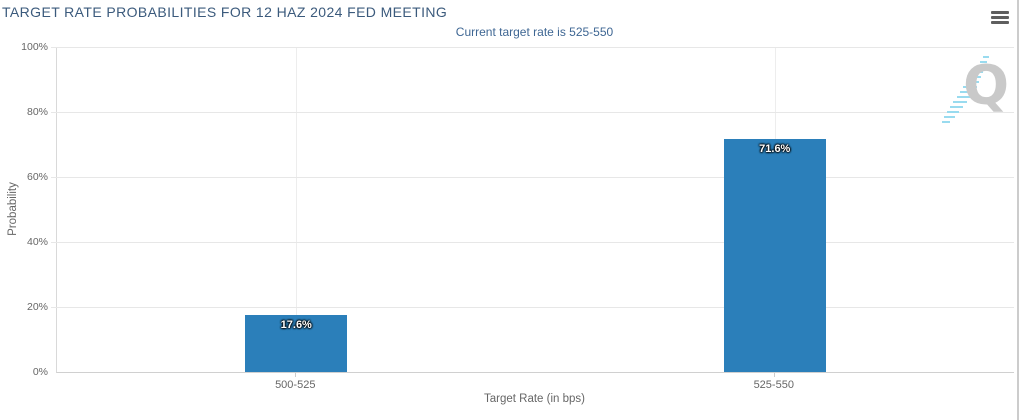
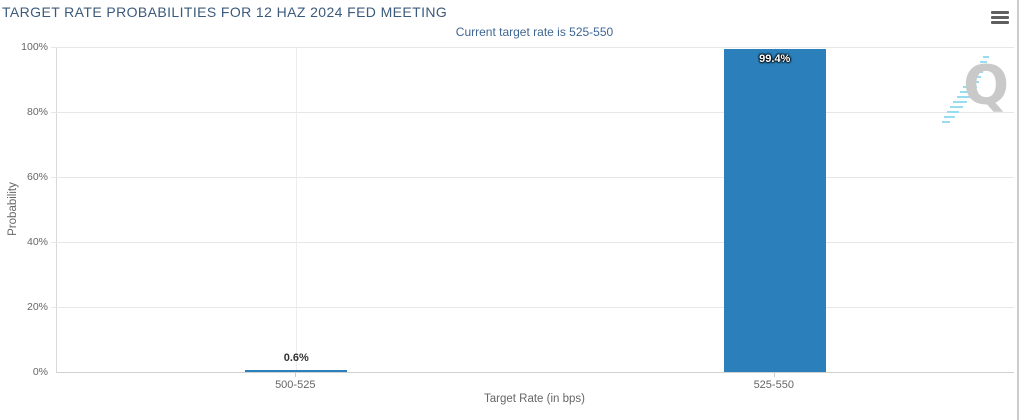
500-525: 17.6% -> 0.6%
525-550: 71.6% -> 99.4%
